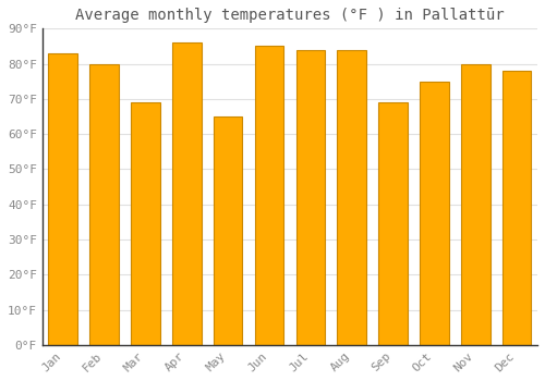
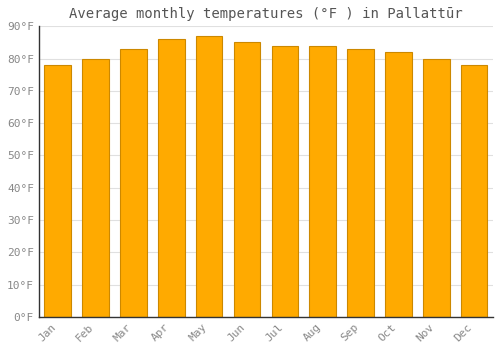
Jan: 83°F -> 78°F
Mar: 69°F -> 83°F
May: 65°F -> 87°F
Sep: 69°F -> 83°F
Oct: 75°F -> 82°F
